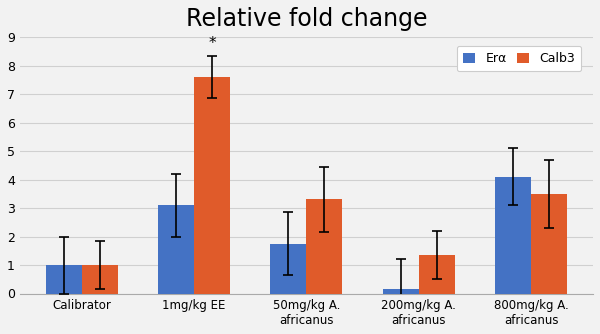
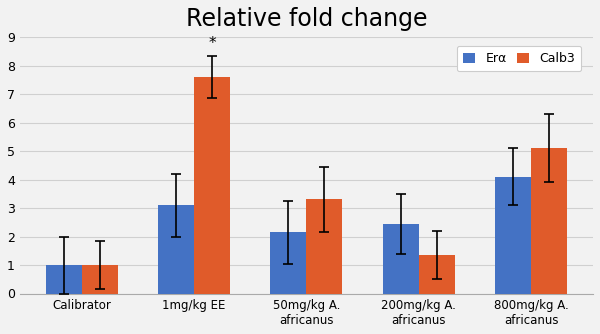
Erα/50mg/kg A. africanus: 1.75 -> 2.15
Erα/200mg/kg A. africanus: 0.15 -> 2.45
Calb3/800mg/kg A. africanus: 3.50 -> 5.10
